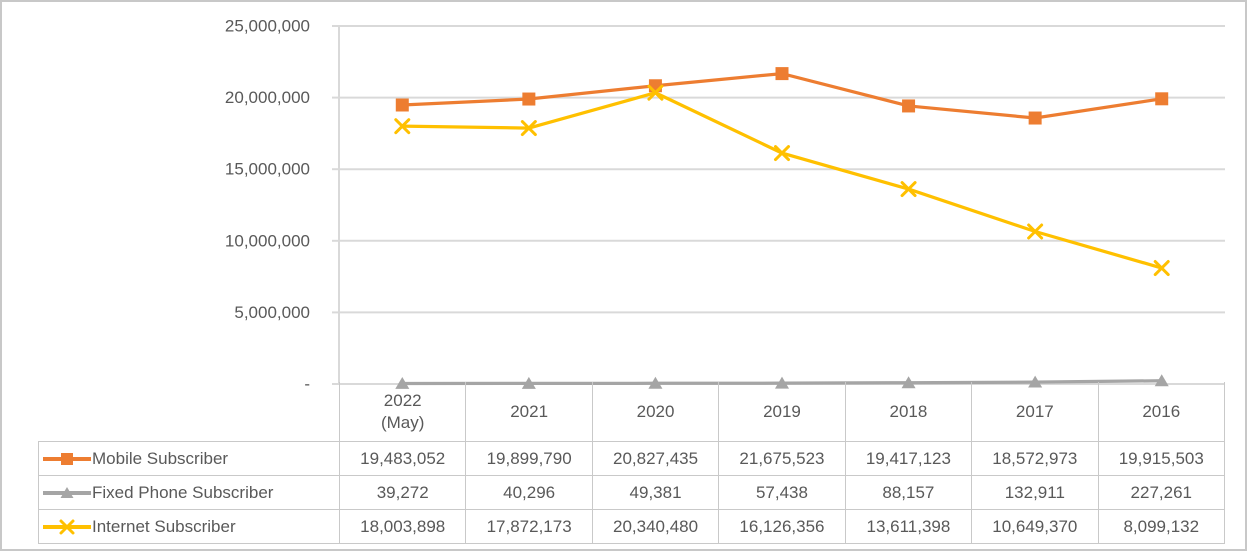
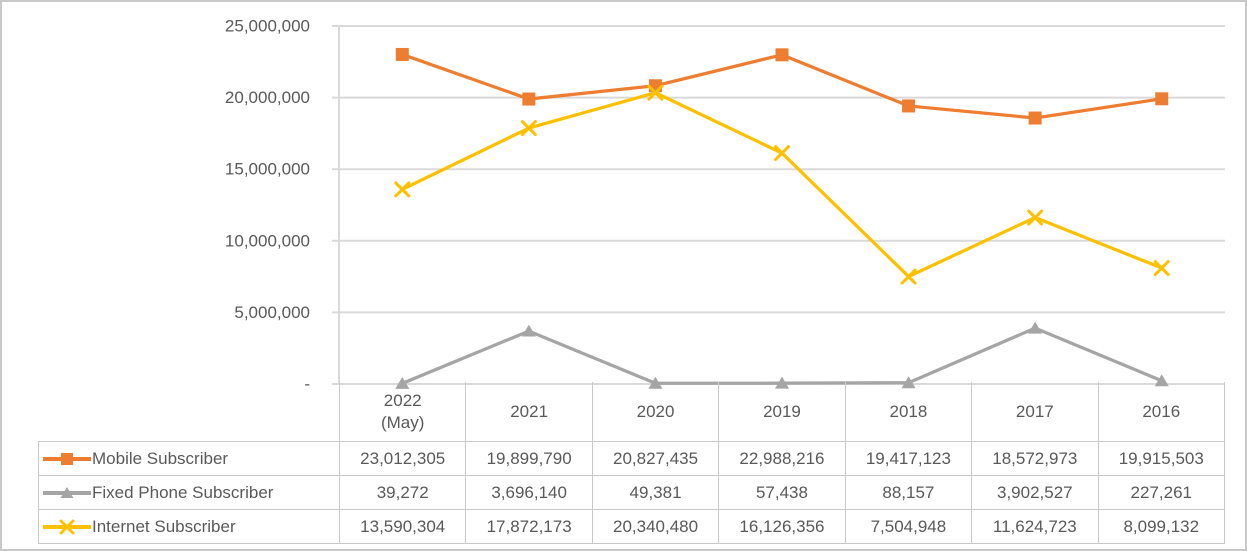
Mobile Subscriber/2022 (May): 19,483,052 -> 23,012,305
Internet Subscriber/2022 (May): 18,003,898 -> 13,590,304
Fixed Phone Subscriber/2021: 40,296 -> 3,696,140
Mobile Subscriber/2019: 21,675,523 -> 22,988,216
Internet Subscriber/2018: 13,611,398 -> 7,504,948
Fixed Phone Subscriber/2017: 132,911 -> 3,902,527
Internet Subscriber/2017: 10,649,370 -> 11,624,723
